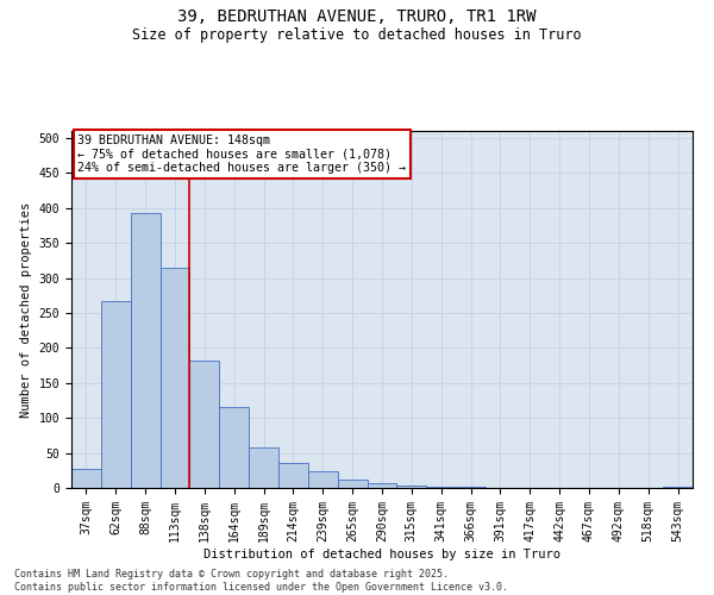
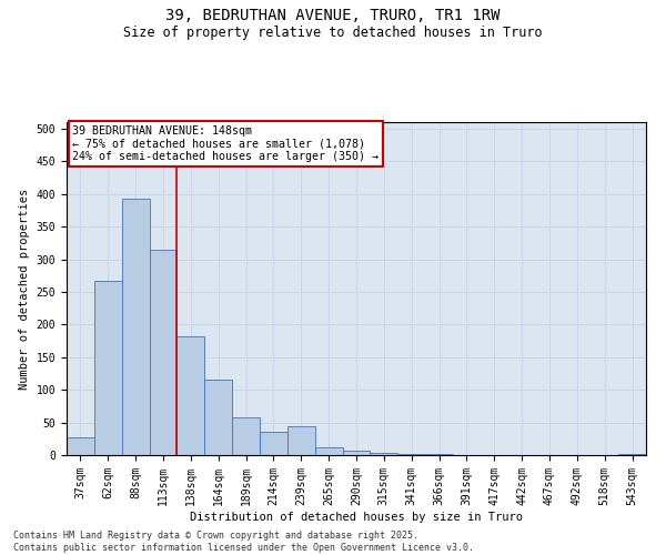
239sqm: 23 -> 44
